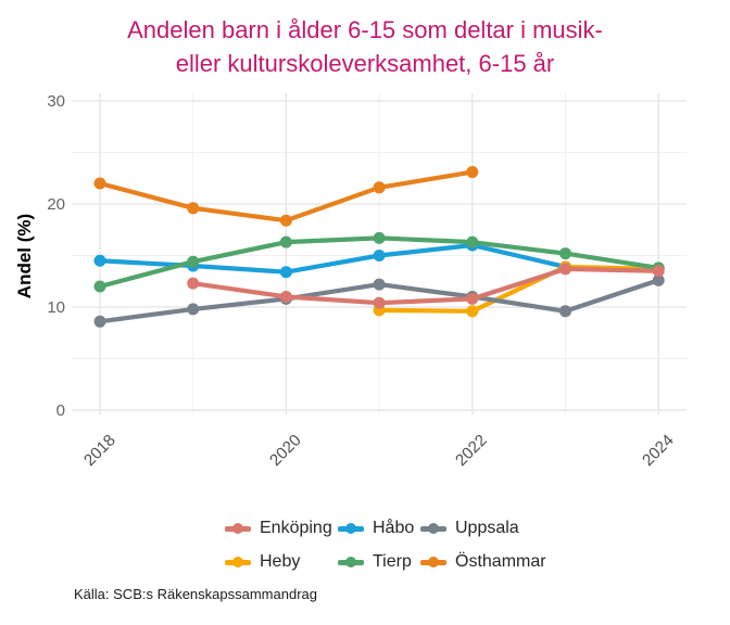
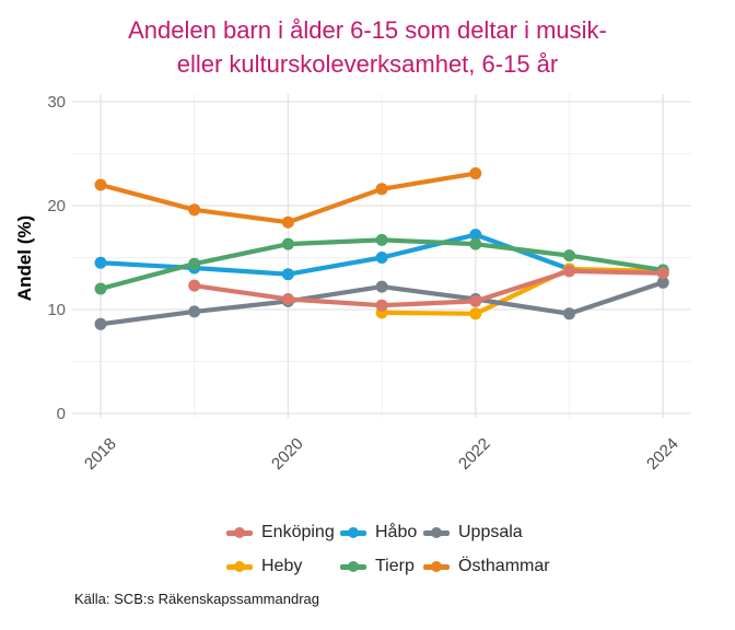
Håbo/2022: 16 -> 17
